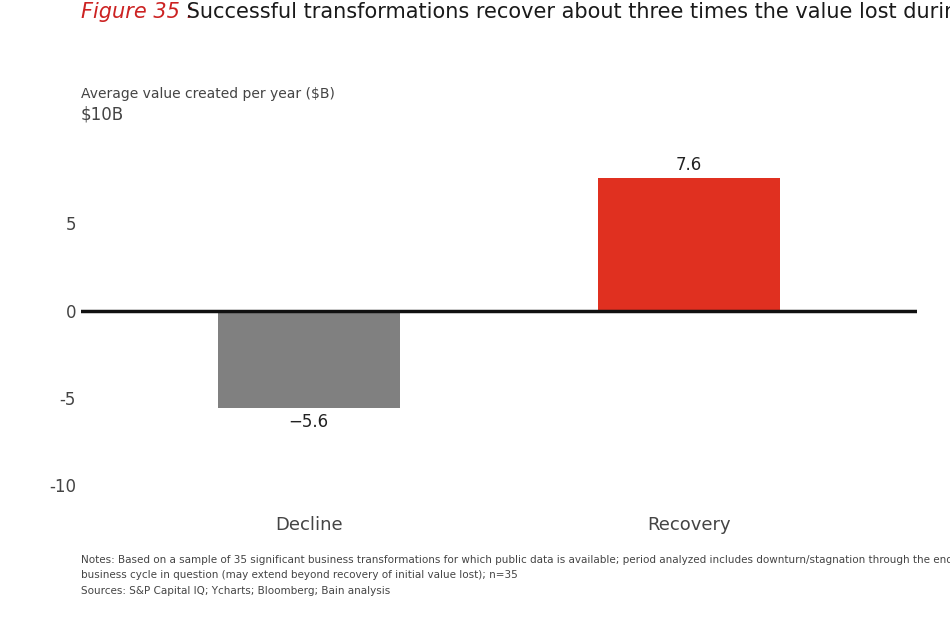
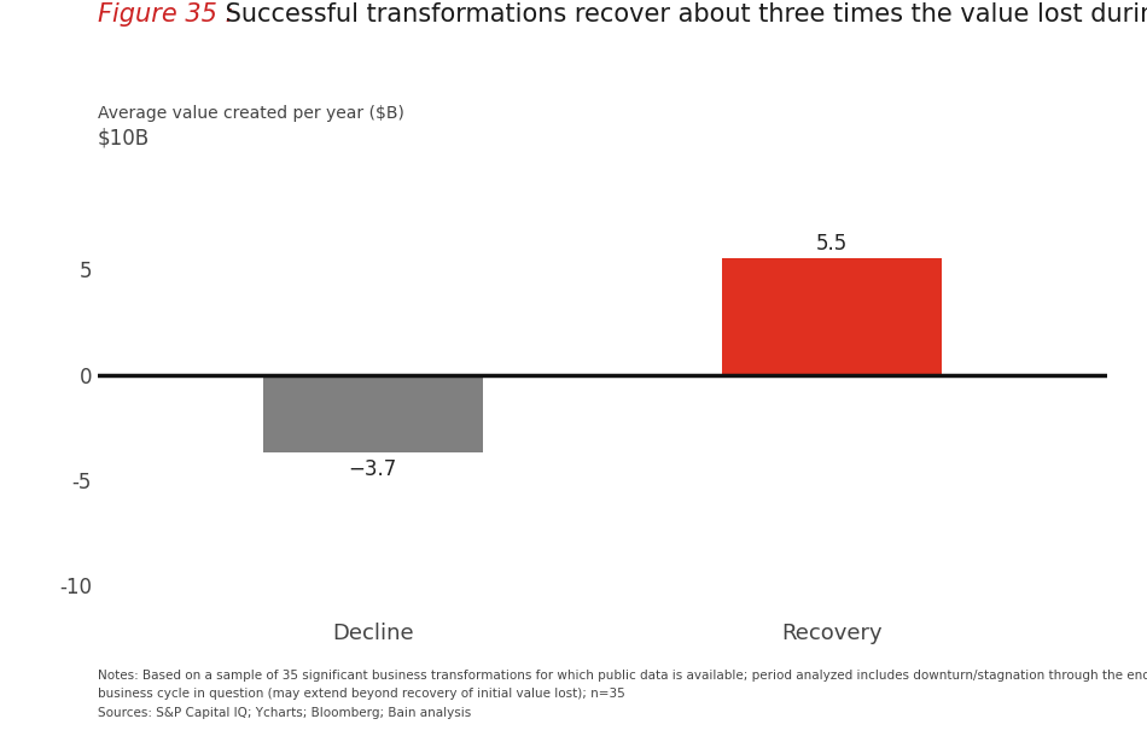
Decline: −5.6 -> −3.7
Recovery: 7.6 -> 5.5
